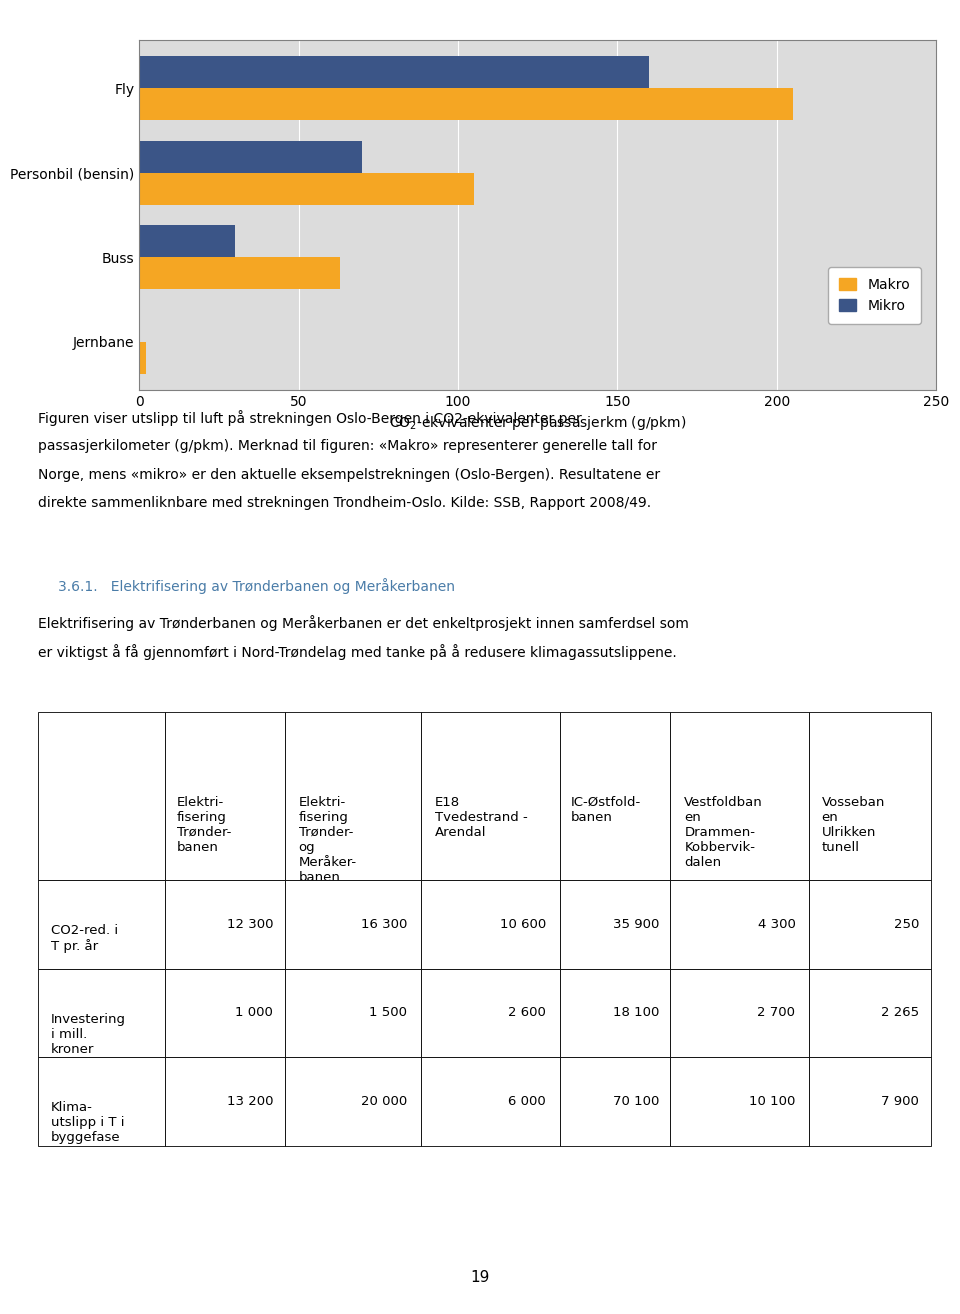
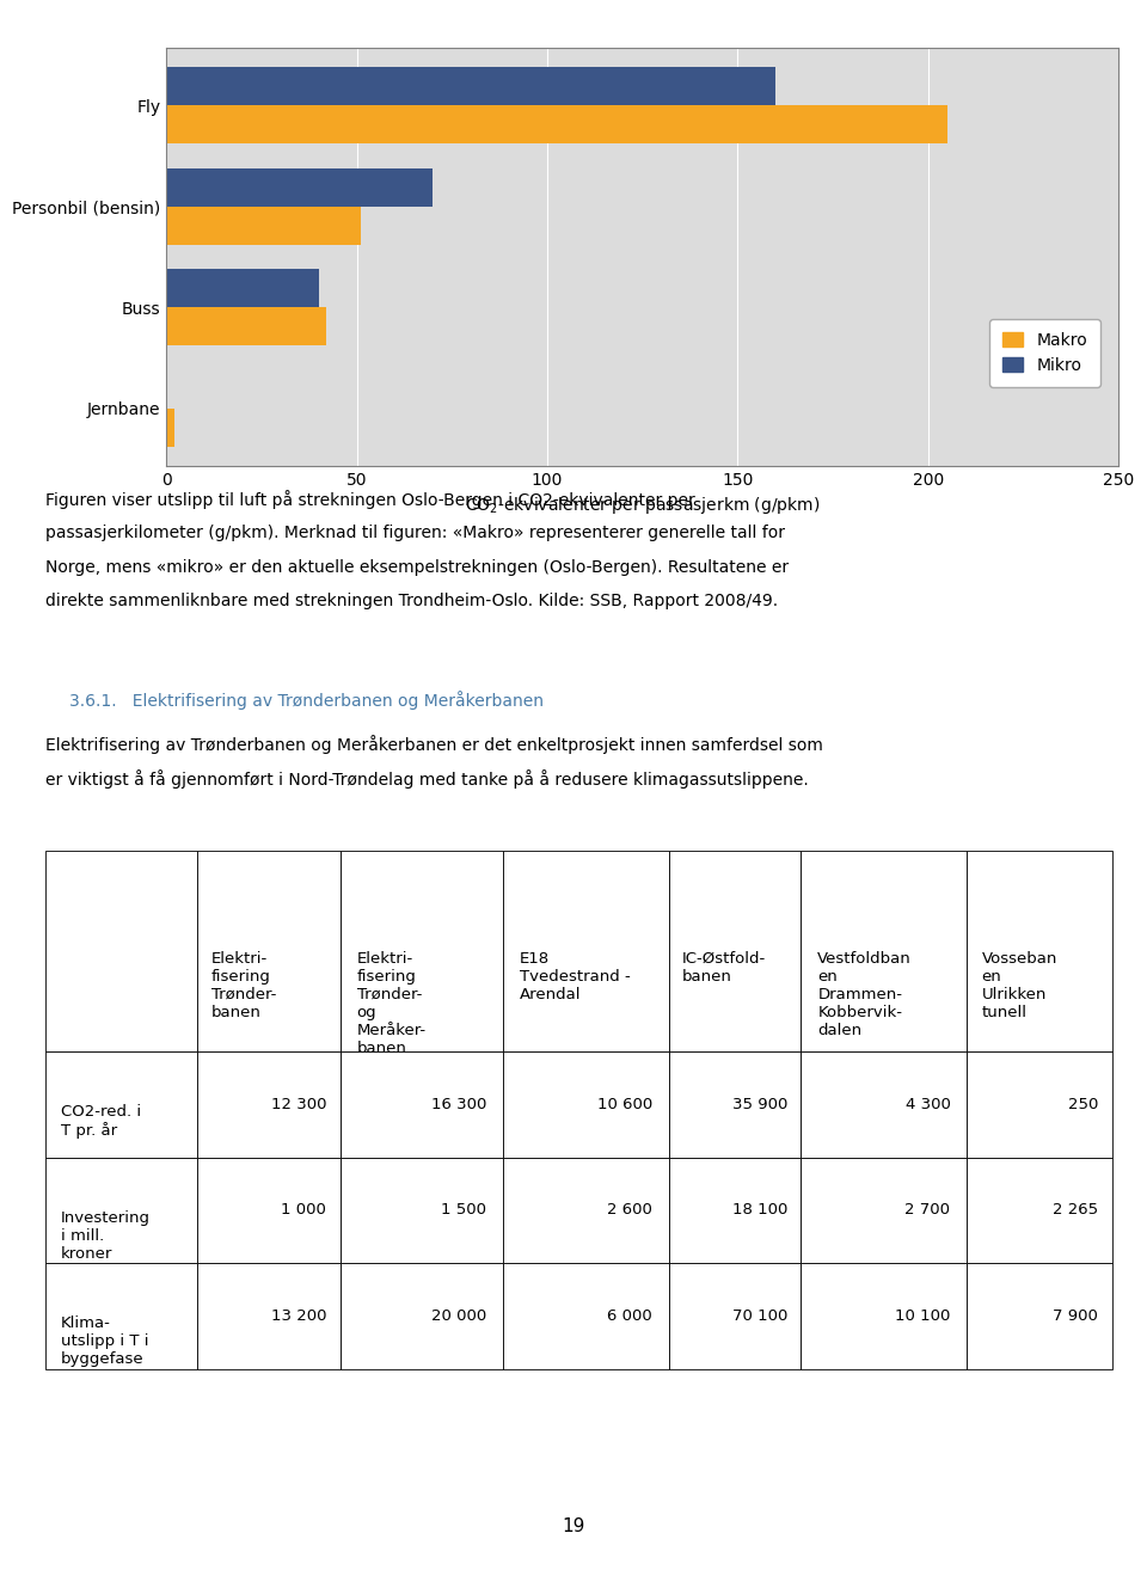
Makro/Personbil (bensin): 105 -> 51
Mikro/Buss: 30 -> 40
Makro/Buss: 63 -> 42
